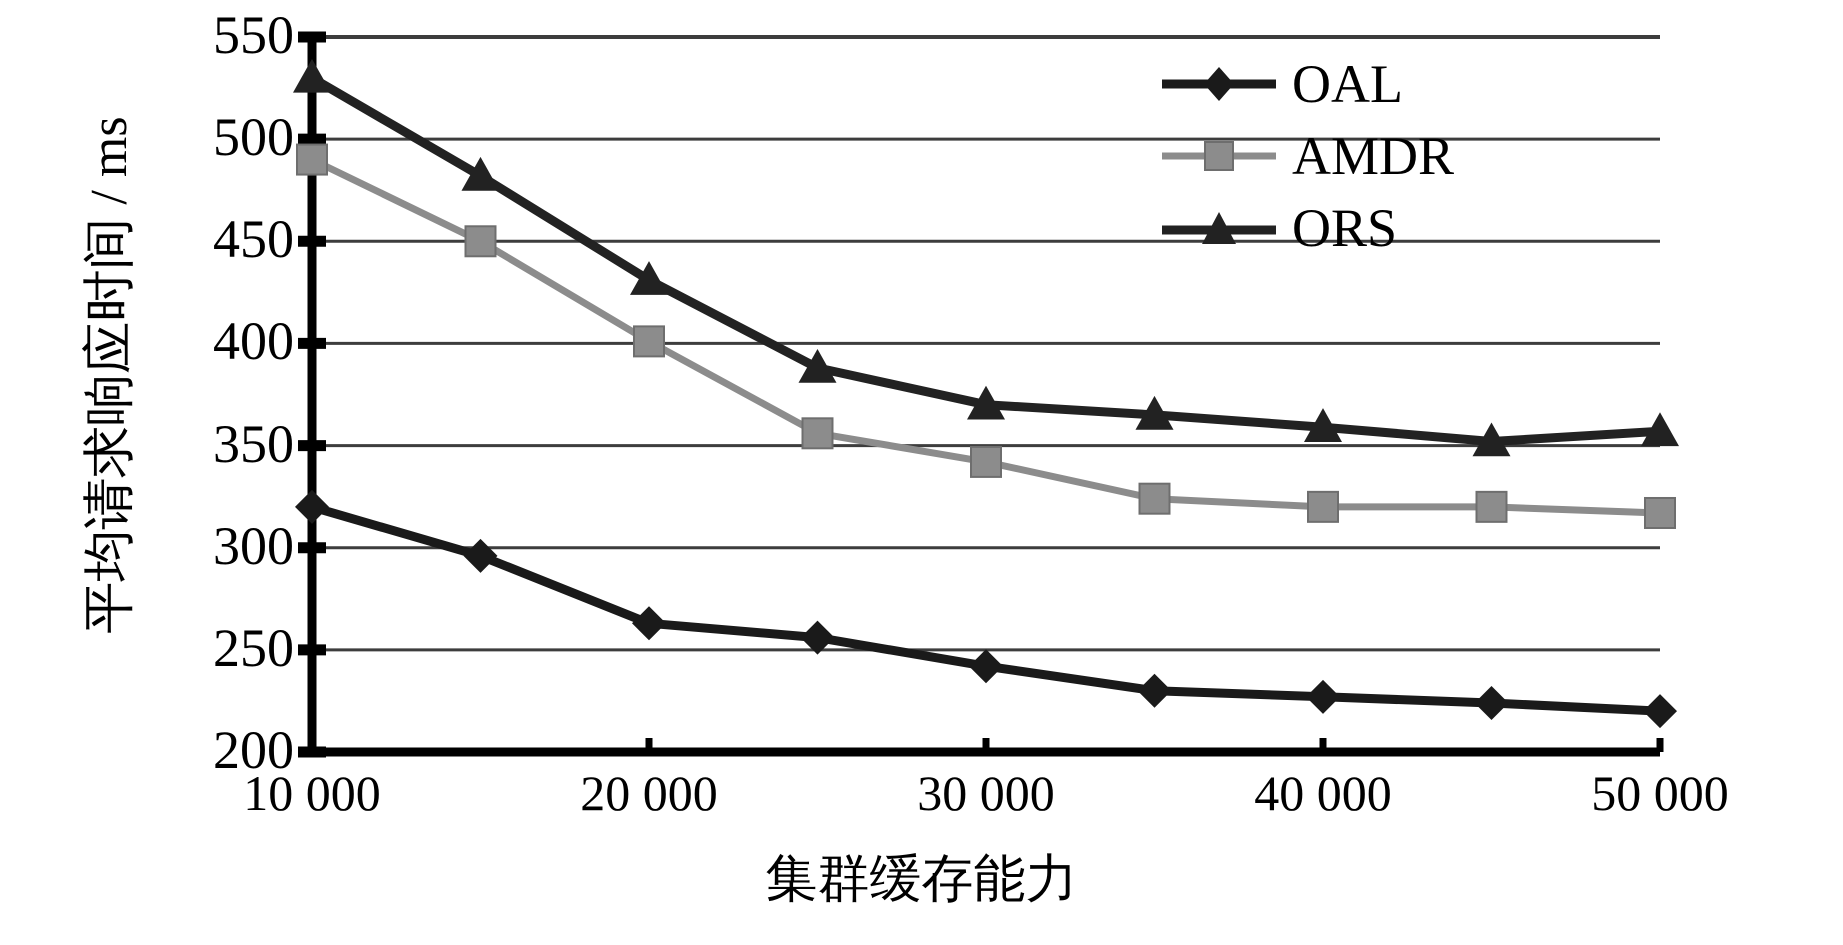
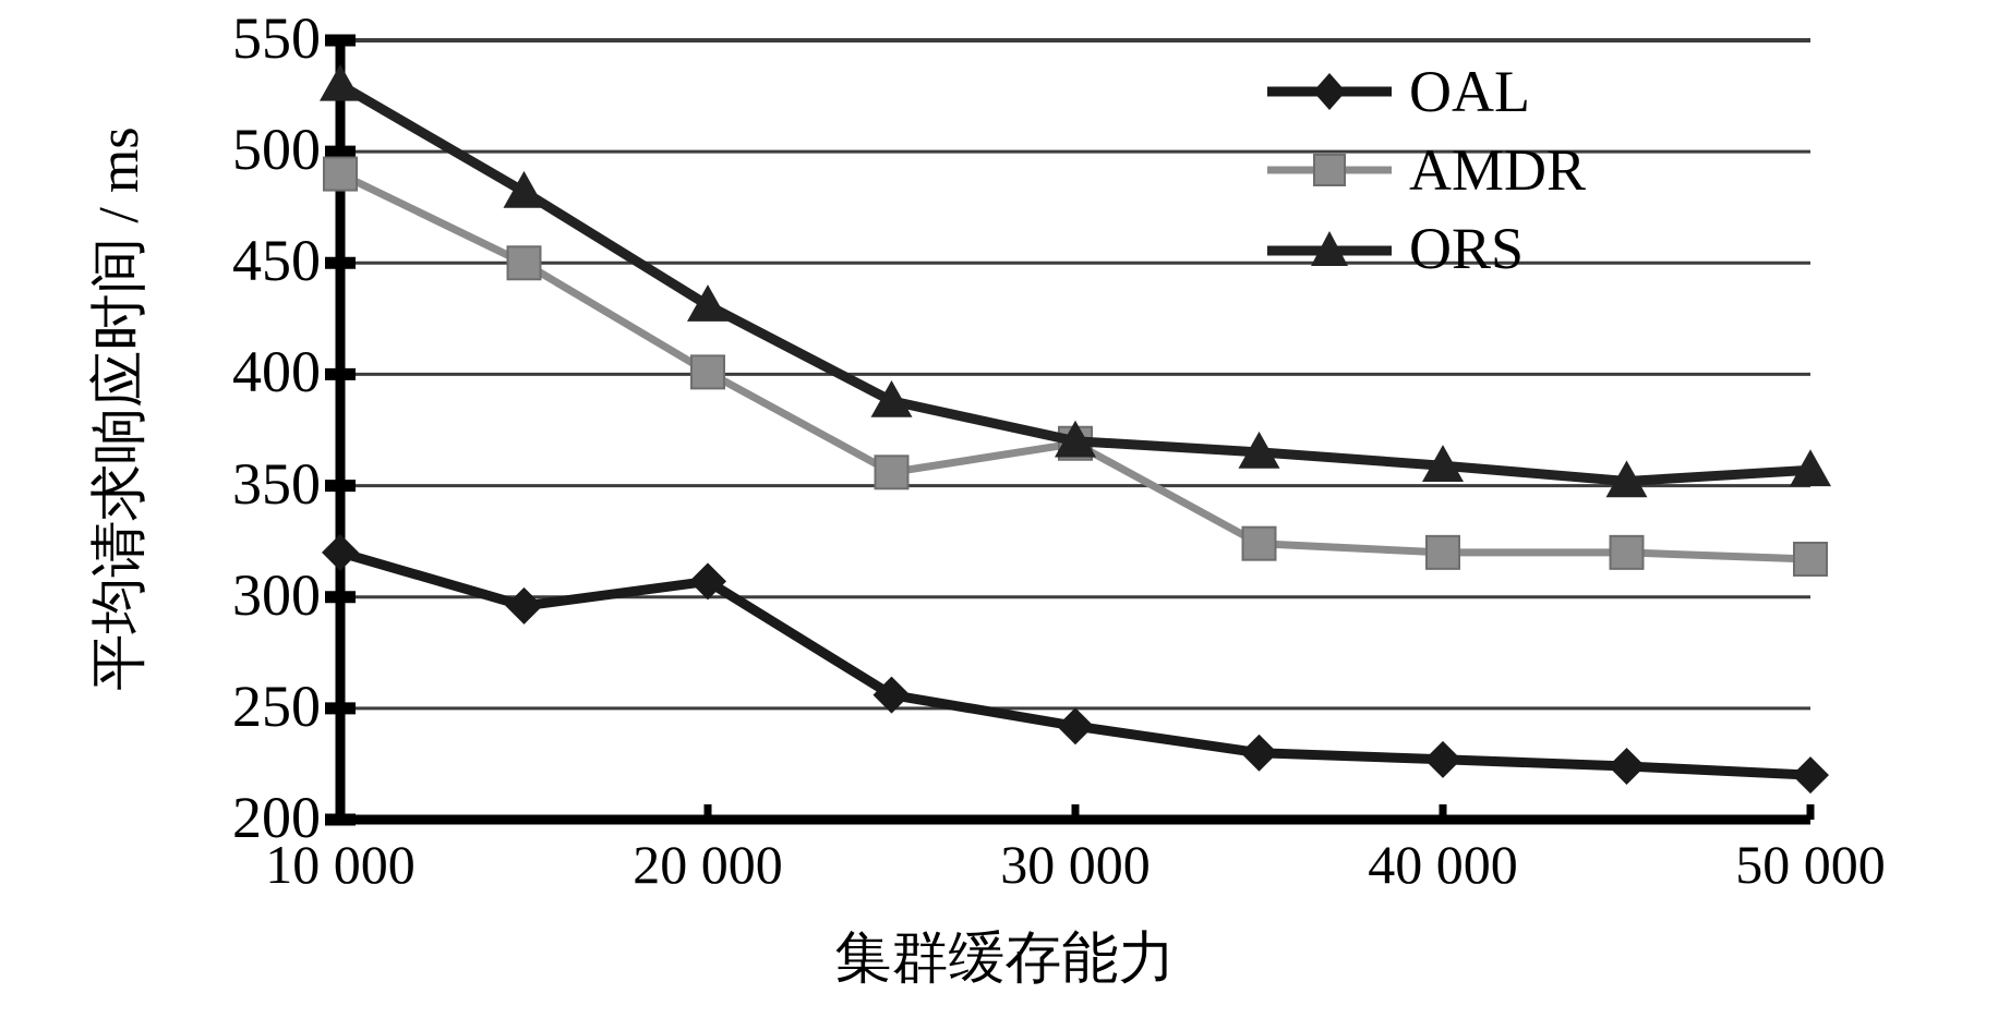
OAL/20000: 263 -> 307
AMDR/30000: 342 -> 369
